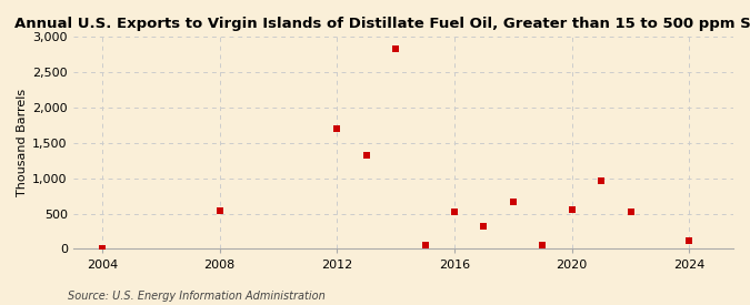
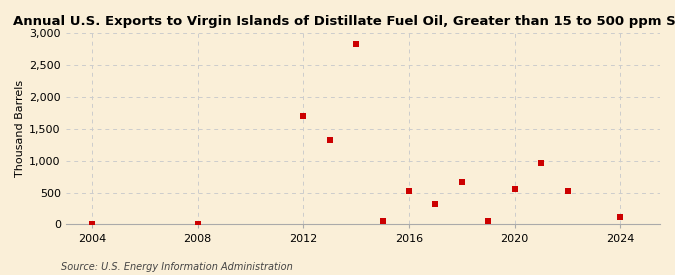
2008: 540 -> 0
